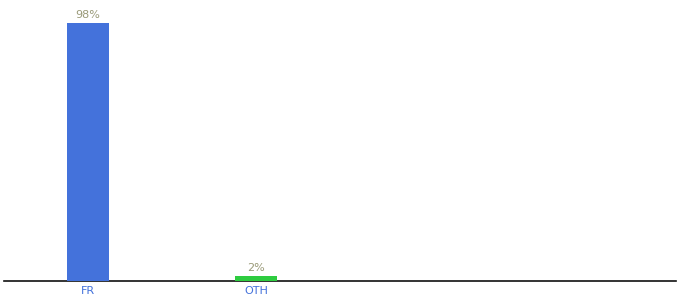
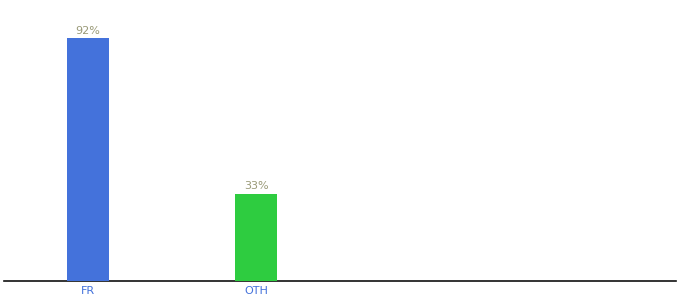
FR: 98% -> 92%
OTH: 2% -> 33%
